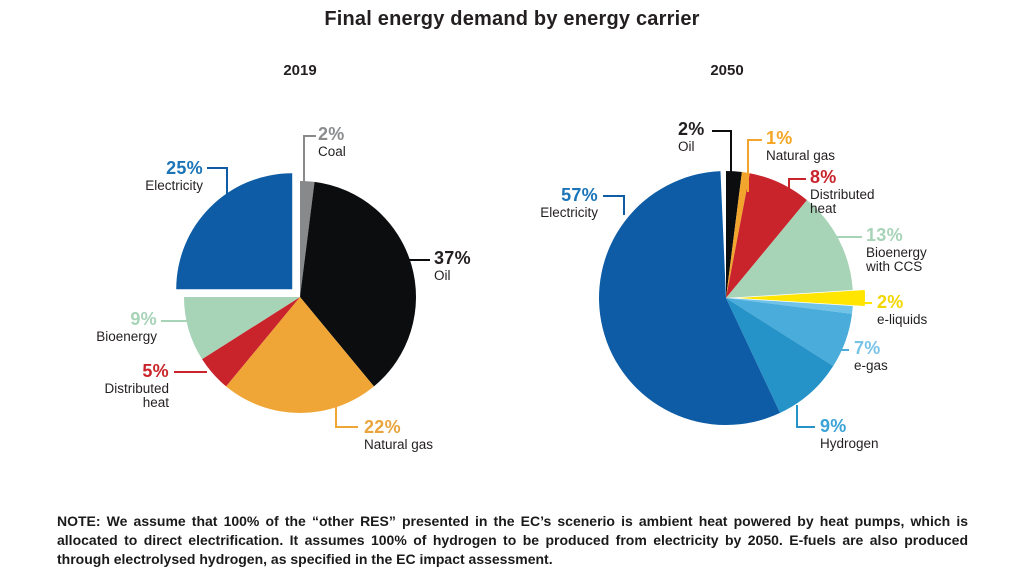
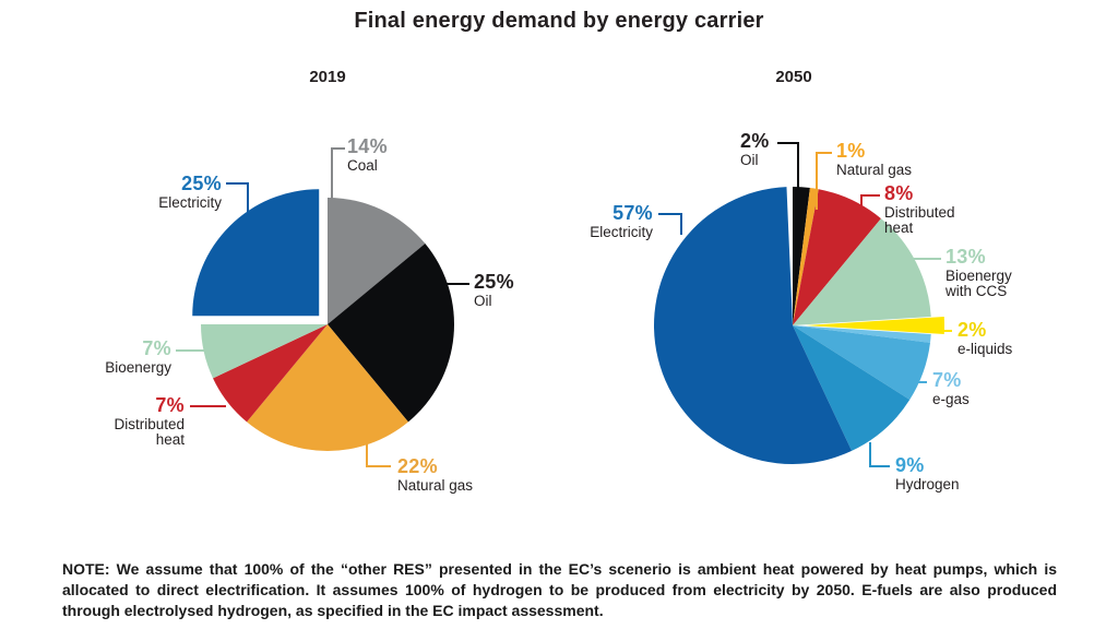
2019/Coal: 2% -> 14%
2019/Oil: 37% -> 25%
2019/Distributed heat: 5% -> 7%
2019/Bioenergy: 9% -> 7%
